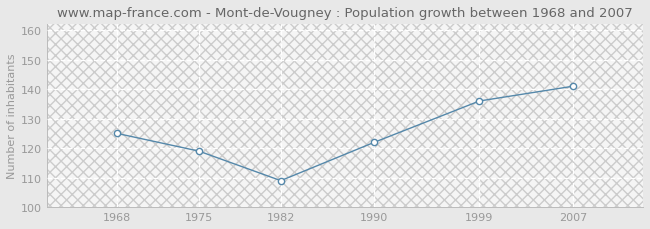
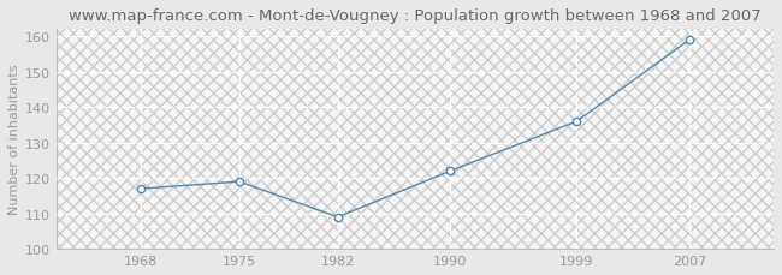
1968: 125 -> 117
2007: 141 -> 159
